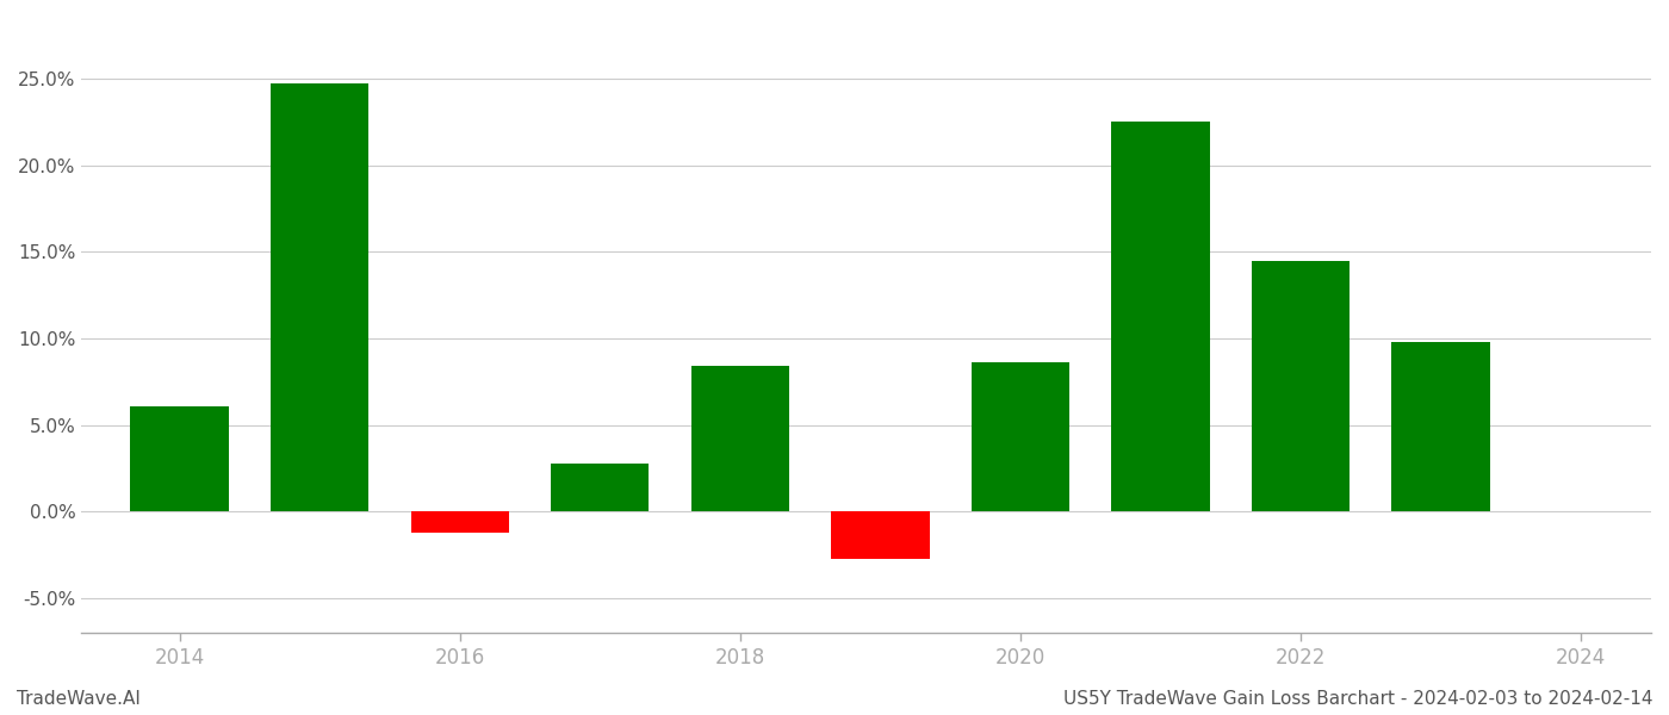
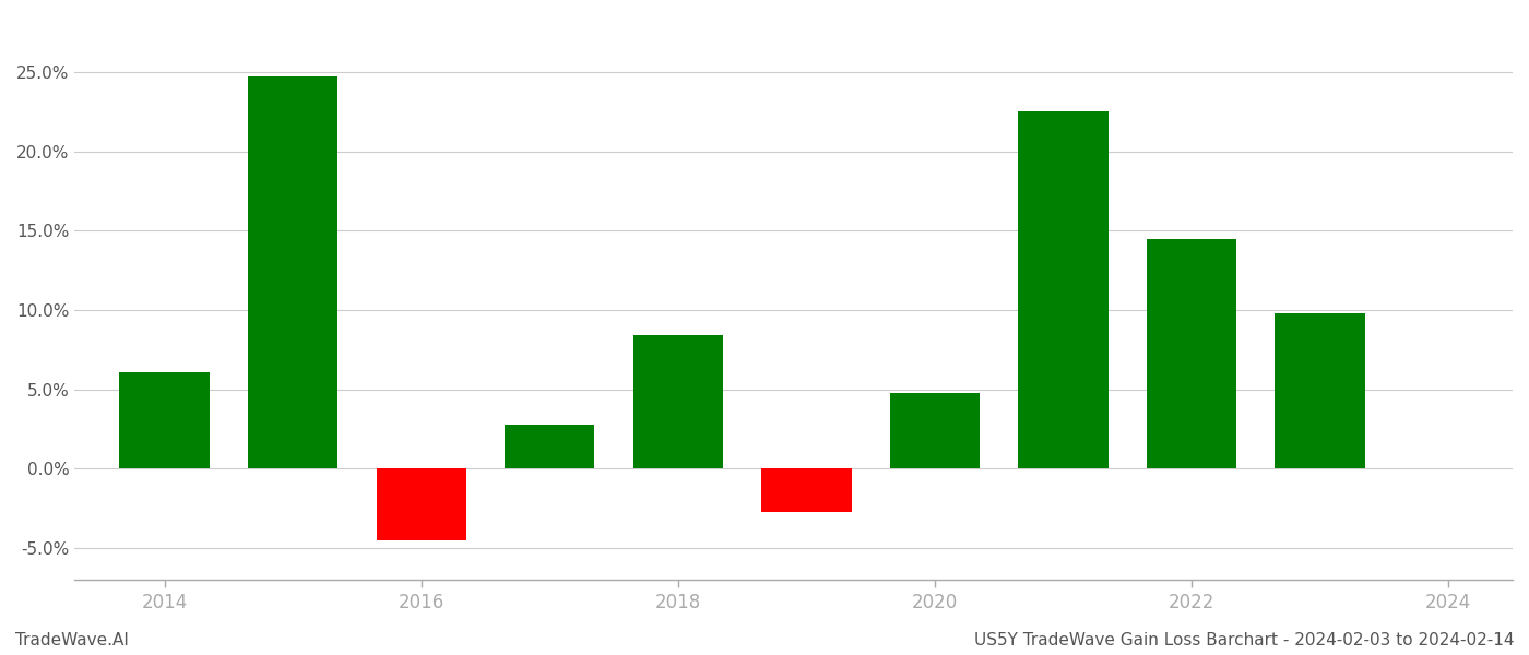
2016: -1.2% -> -4.5%
2020: 8.6% -> 4.8%
